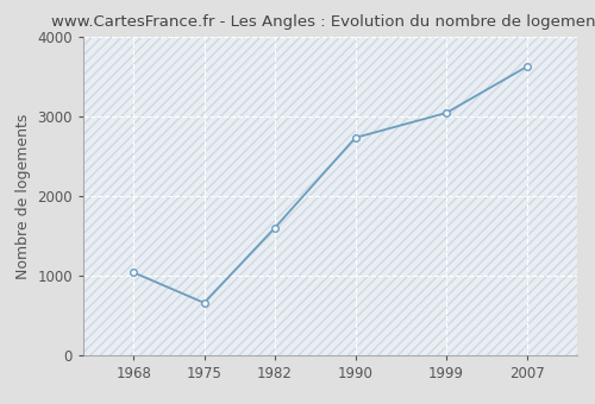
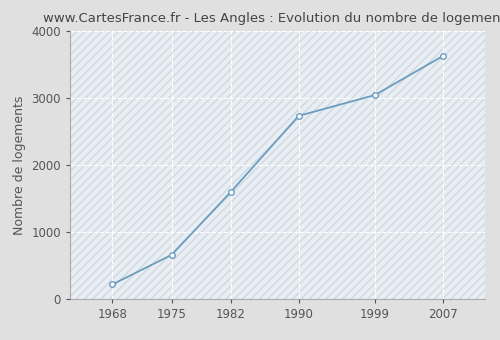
1968: 1040 -> 220
